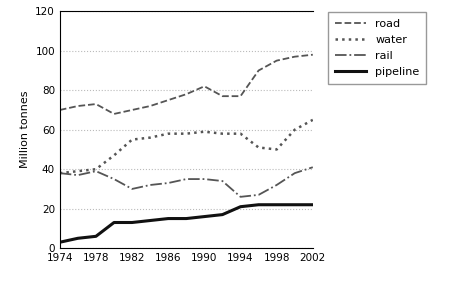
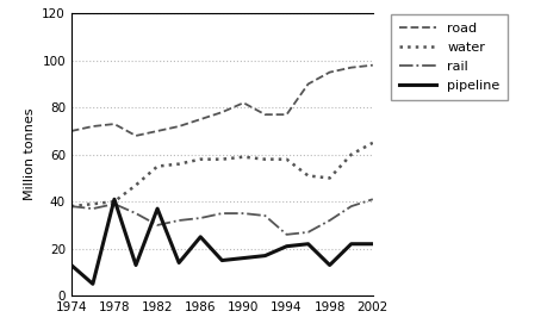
pipeline/1974: 3 -> 13
pipeline/1978: 6 -> 41
pipeline/1982: 13 -> 37
pipeline/1986: 15 -> 25
pipeline/1998: 22 -> 13
